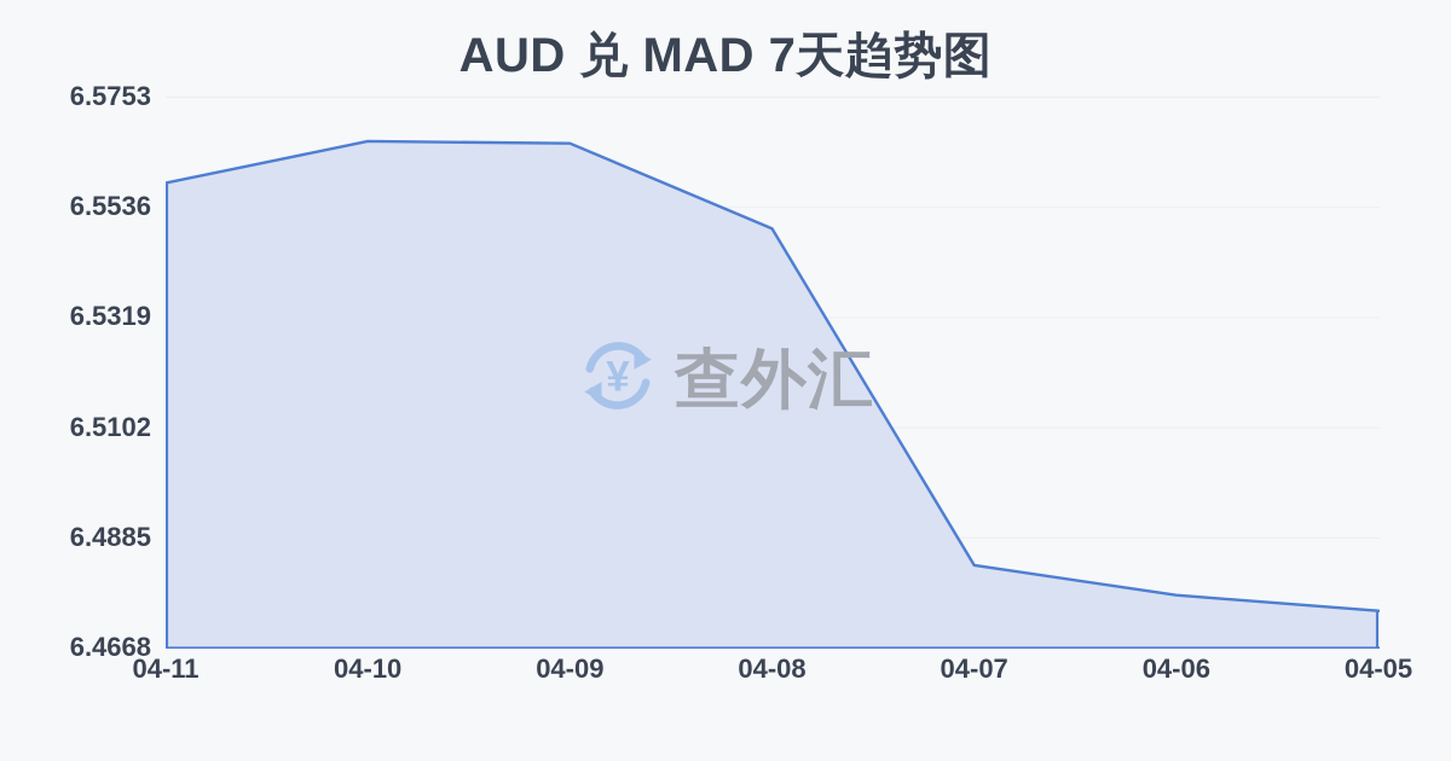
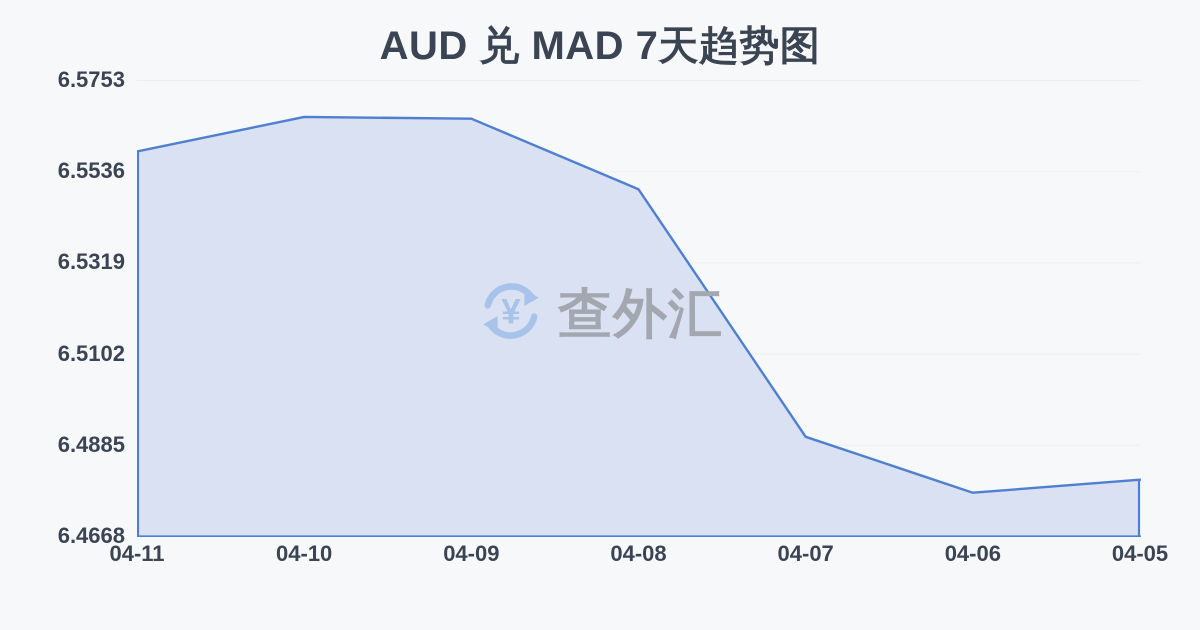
04-07: 6.483 -> 6.490
04-05: 6.474 -> 6.480
